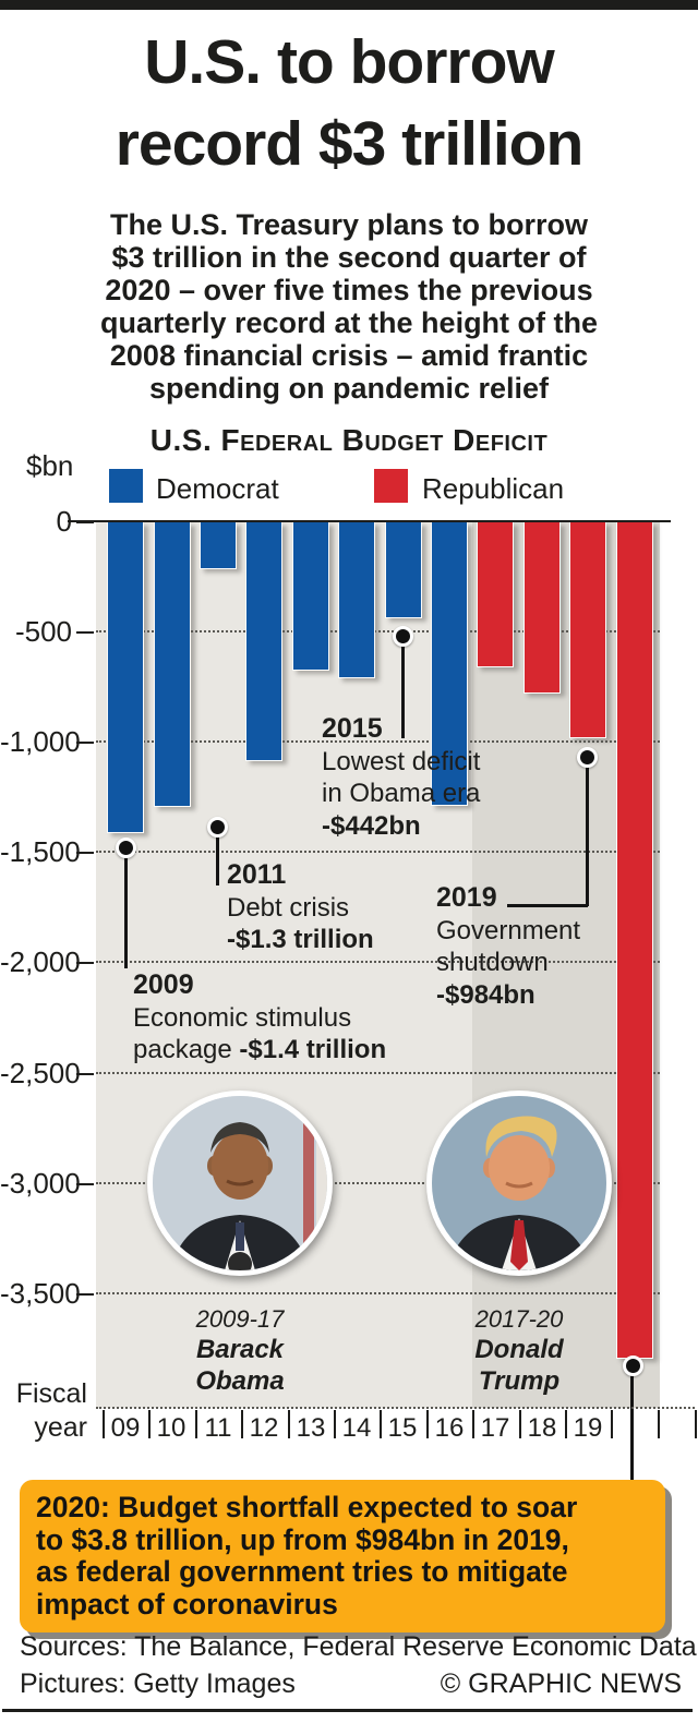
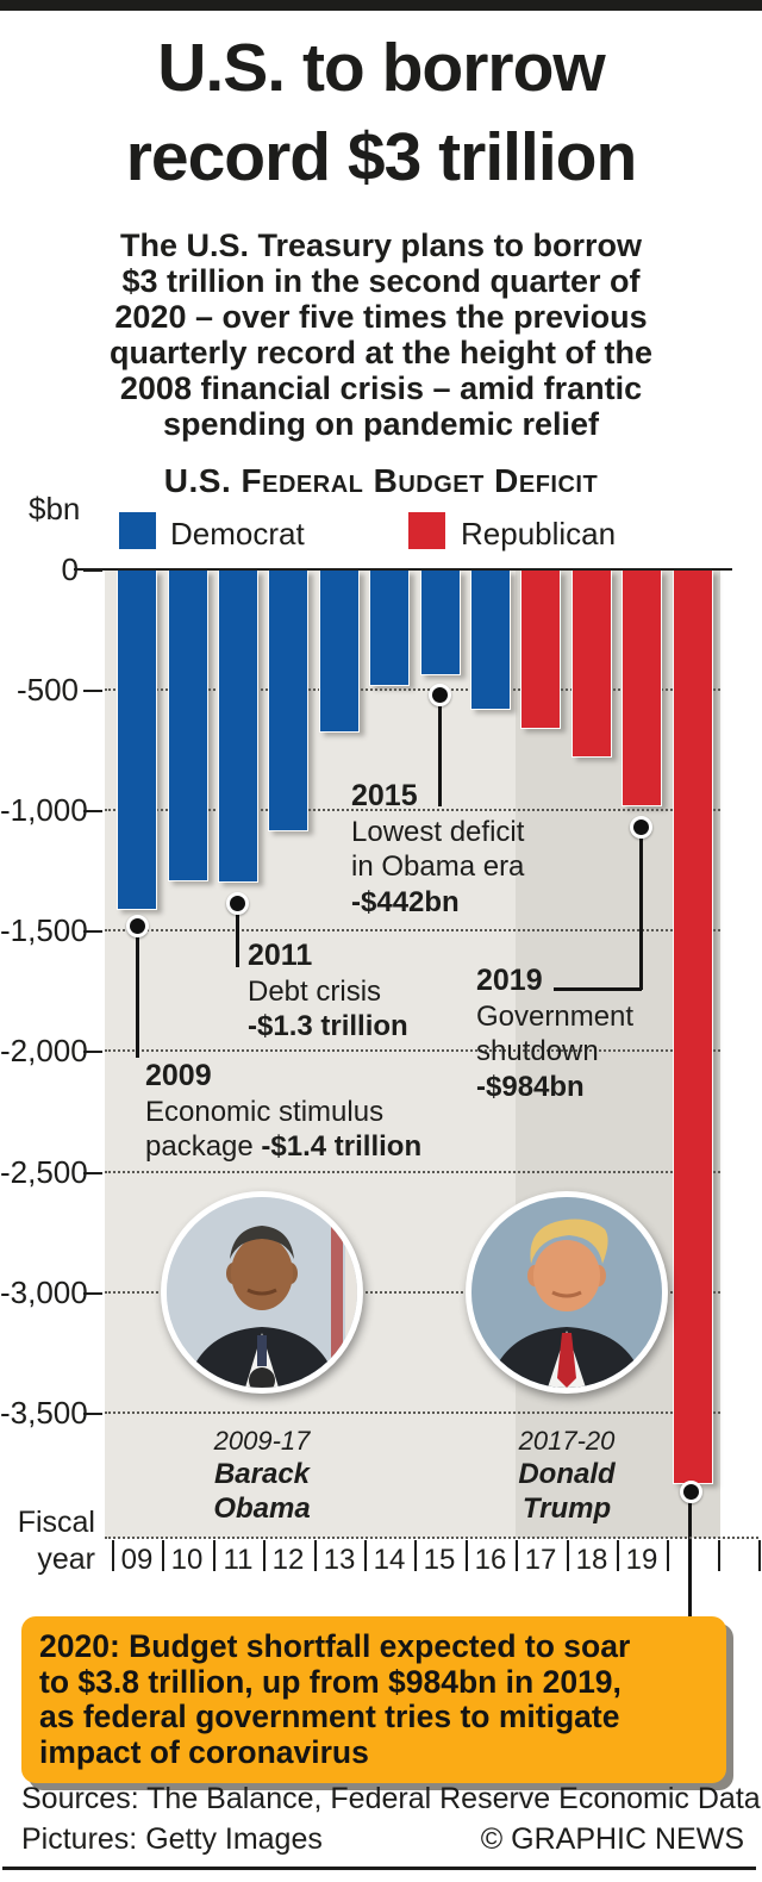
11: -220 -> -1300
14: -710 -> -480
16: -1290 -> -580
